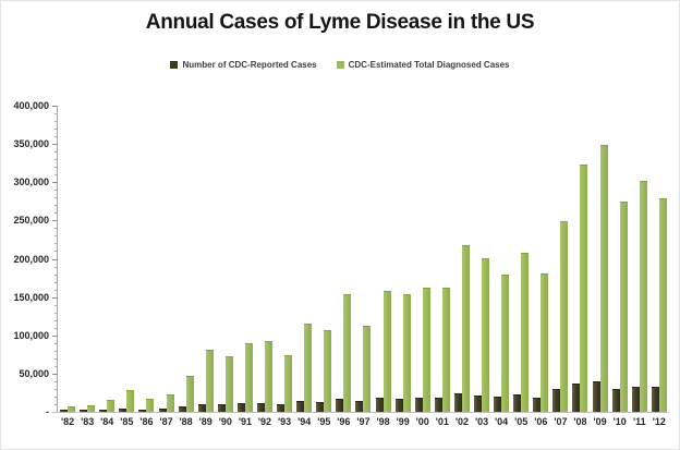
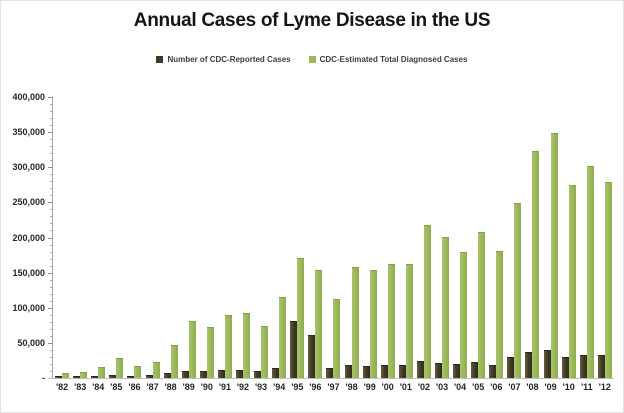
Number of CDC-Reported Cases/'95: 10000 -> 80000
CDC-Estimated Total Diagnosed Cases/'95: 100000 -> 170000
Number of CDC-Reported Cases/'96: 20000 -> 60000
